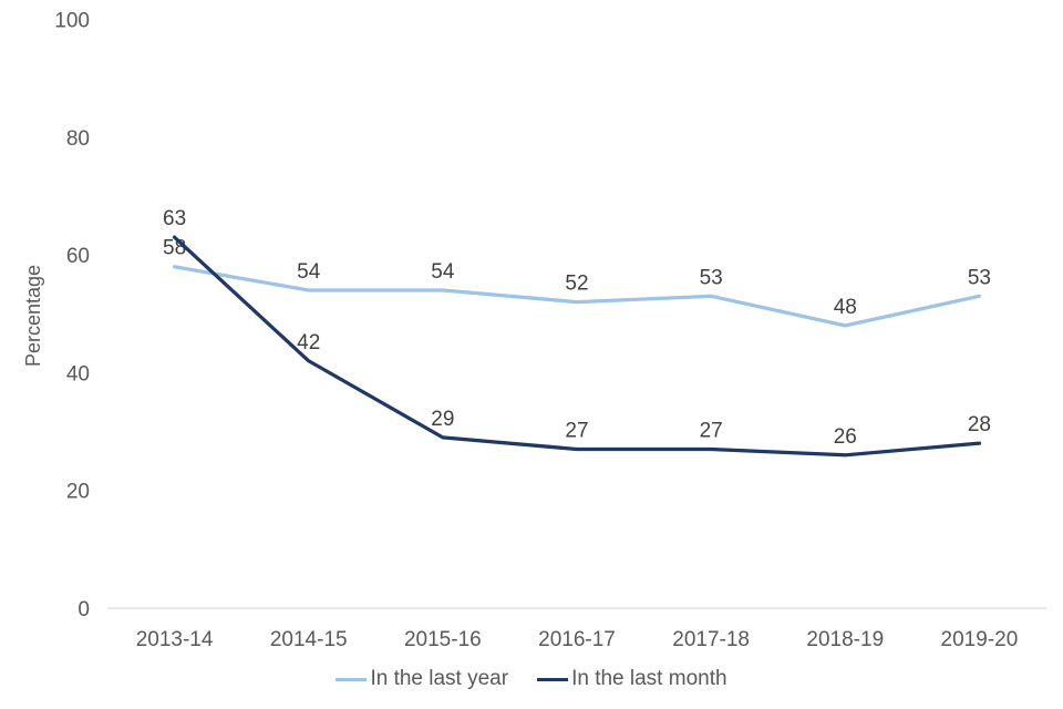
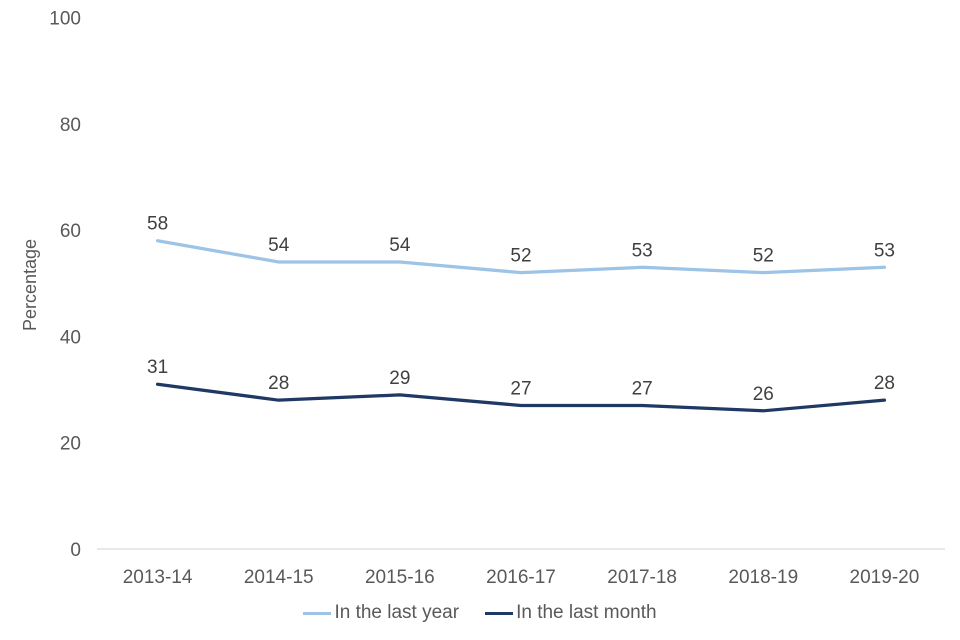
In the last month/2013-14: 63 -> 31
In the last month/2014-15: 42 -> 28
In the last year/2018-19: 48 -> 52
